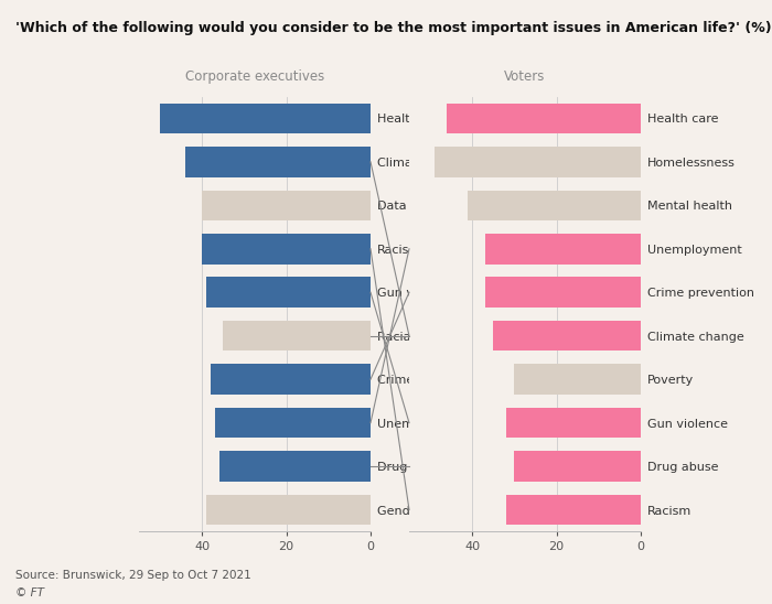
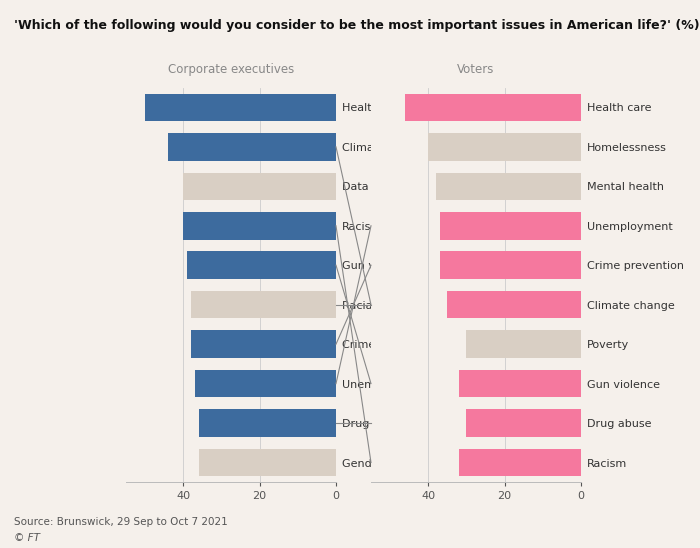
Racial equity: 35 -> 38
Gender equality: 39 -> 36
Homelessness: 49 -> 40
Mental health: 41 -> 38
